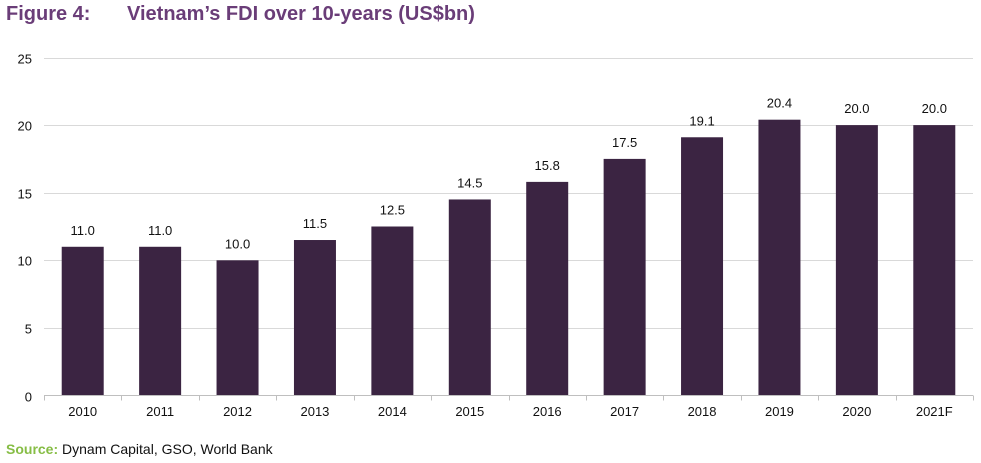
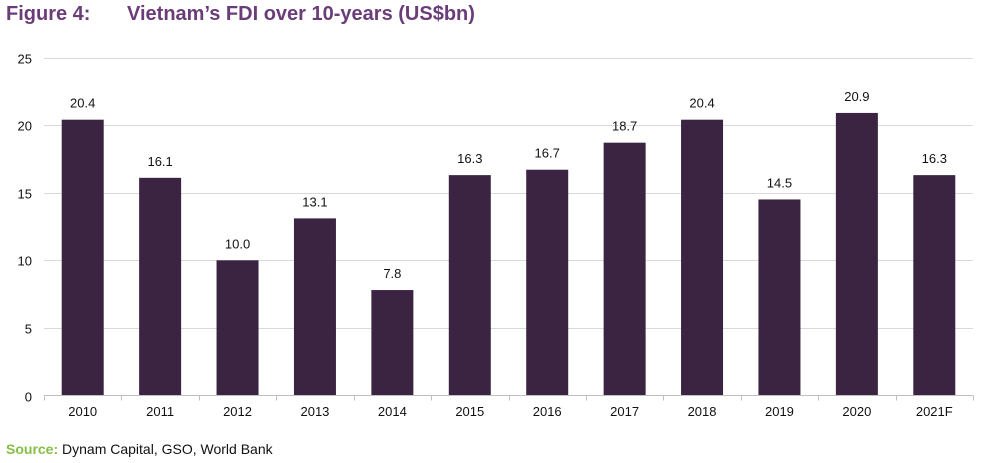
2010: 11.0 -> 20.4
2011: 11.0 -> 16.1
2013: 11.5 -> 13.1
2014: 12.5 -> 7.8
2015: 14.5 -> 16.3
2016: 15.8 -> 16.7
2017: 17.5 -> 18.7
2018: 19.1 -> 20.4
2019: 20.4 -> 14.5
2020: 20.0 -> 20.9
2021F: 20.0 -> 16.3
